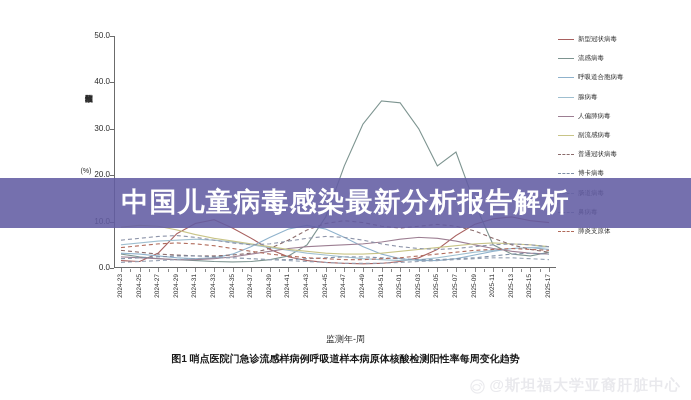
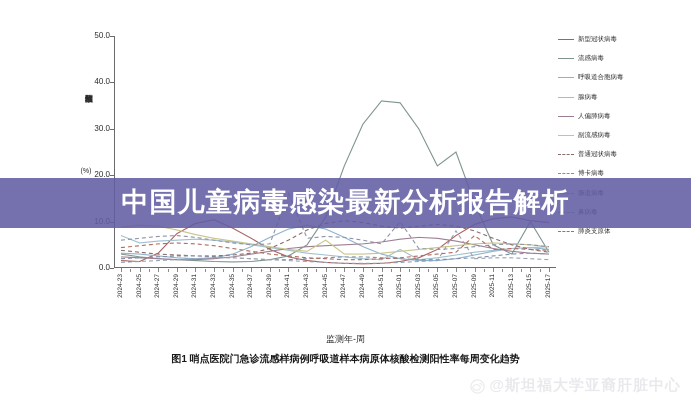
腺病毒/2024-23: 5 -> 7
鼻病毒/2024-41: 6 -> 16
副流感病毒/2024-45: 3 -> 6
腺病毒/2025-01: 2 -> 4
鼻病毒/2025-01: 5 -> 10
肠道病毒/2025-07: 2 -> 8
肺炎支原体/2025-09: 4 -> 7
流感病毒/2025-15: 3 -> 10
